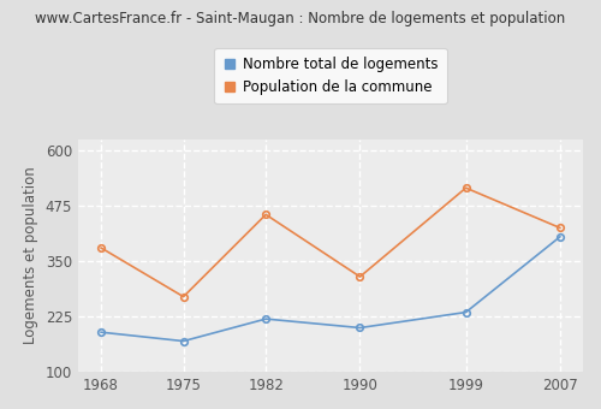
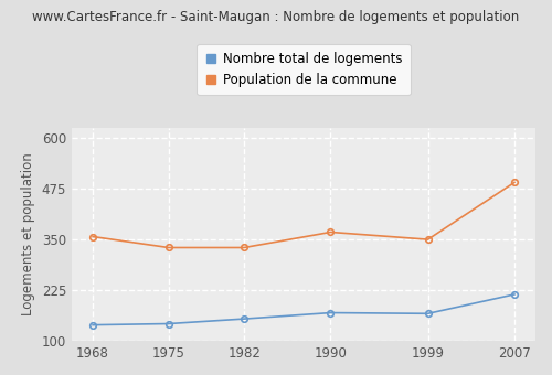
Nombre total de logements/1968: 190 -> 140
Population de la commune/1968: 380 -> 357
Nombre total de logements/1975: 170 -> 143
Population de la commune/1975: 270 -> 330
Nombre total de logements/1982: 220 -> 155
Population de la commune/1982: 455 -> 330
Nombre total de logements/1990: 200 -> 170
Population de la commune/1990: 315 -> 368
Nombre total de logements/1999: 235 -> 168
Population de la commune/1999: 515 -> 350
Nombre total de logements/2007: 405 -> 215
Population de la commune/2007: 425 -> 490
